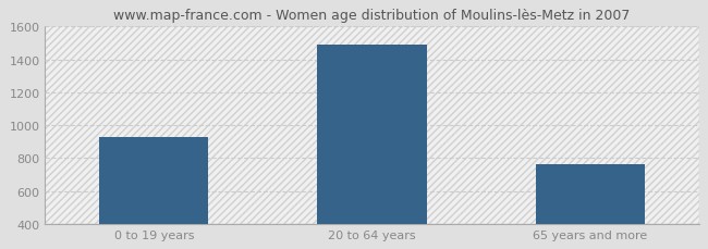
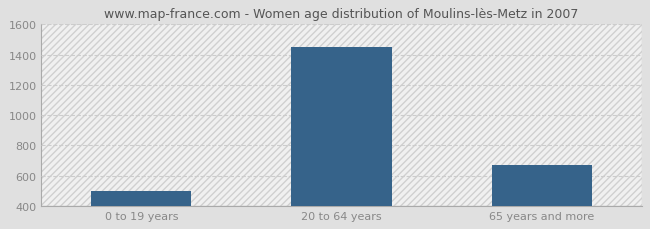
0 to 19 years: 930 -> 500
20 to 64 years: 1490 -> 1450
65 years and more: 760 -> 670
